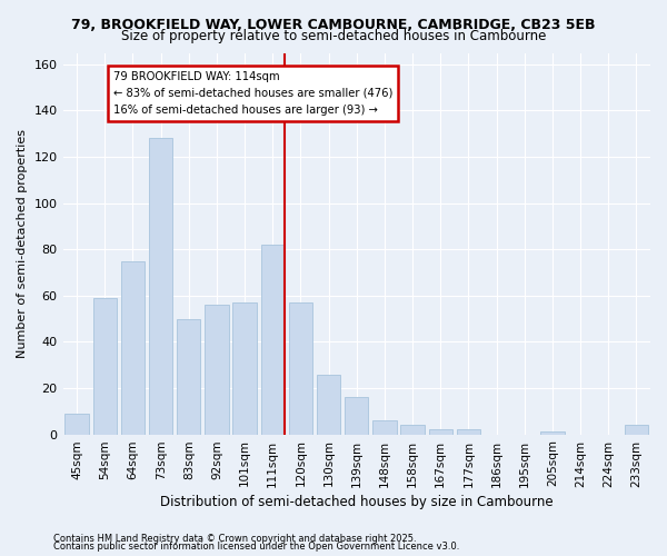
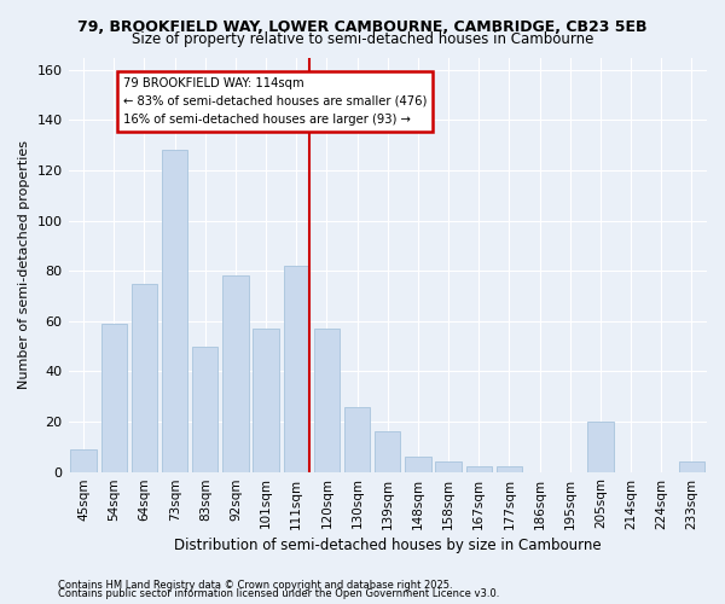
92sqm: 56 -> 78
205sqm: 1 -> 20
